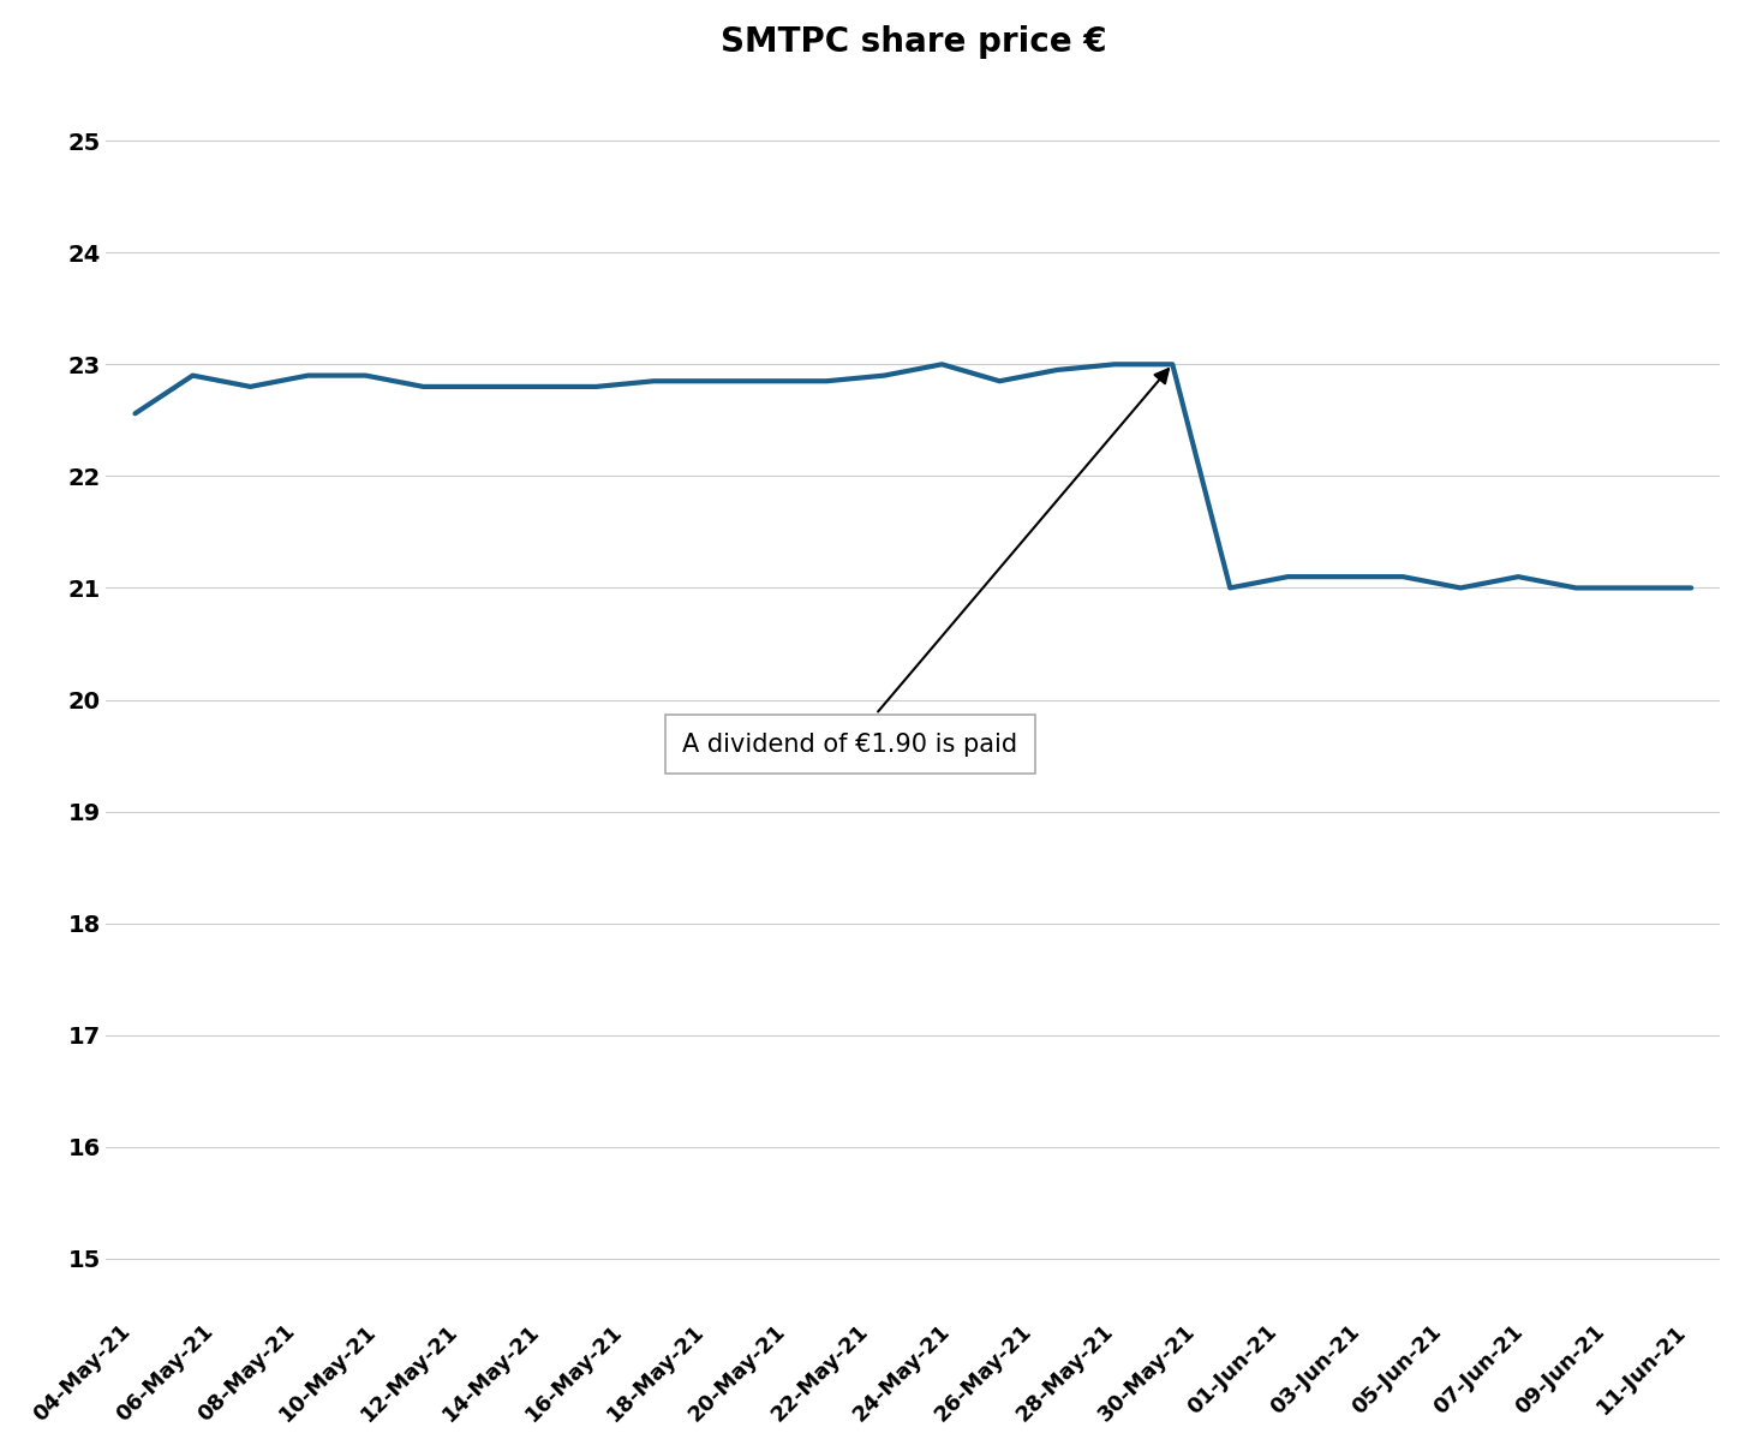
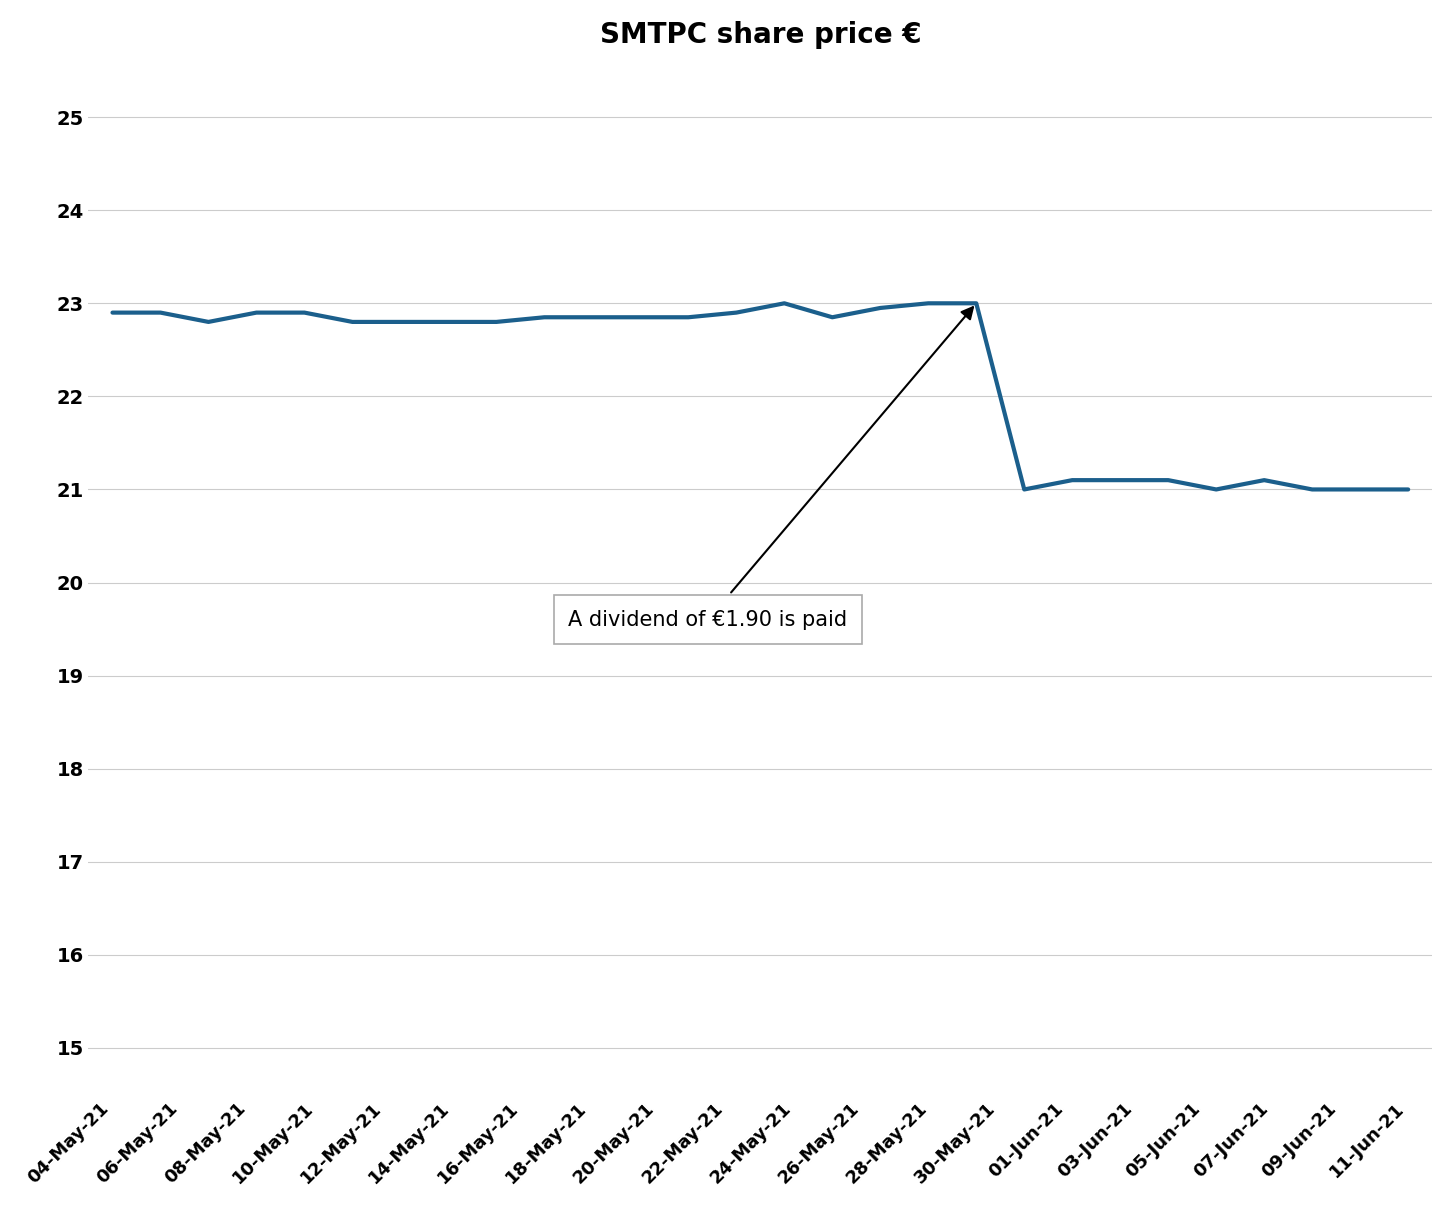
04-May-21: 22.56 -> 22.90
